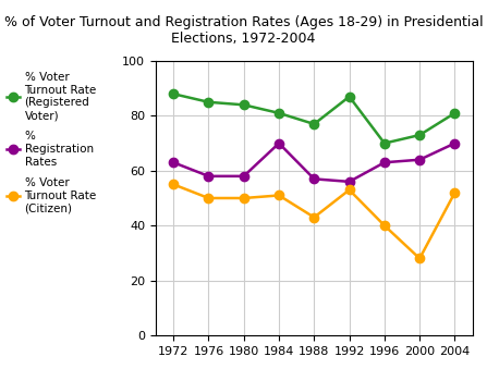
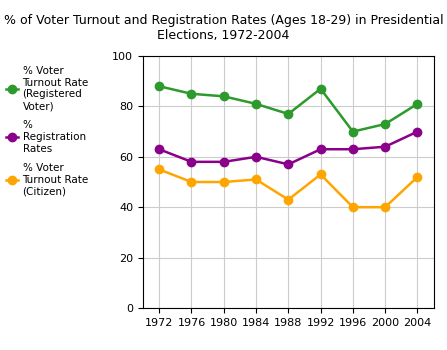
% Registration Rates/1984: 70 -> 60
% Registration Rates/1992: 56 -> 63
% Voter Turnout Rate (Citizen)/2000: 28 -> 40
